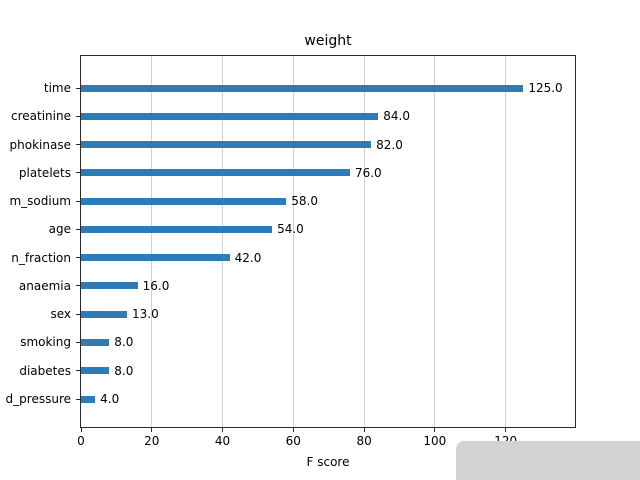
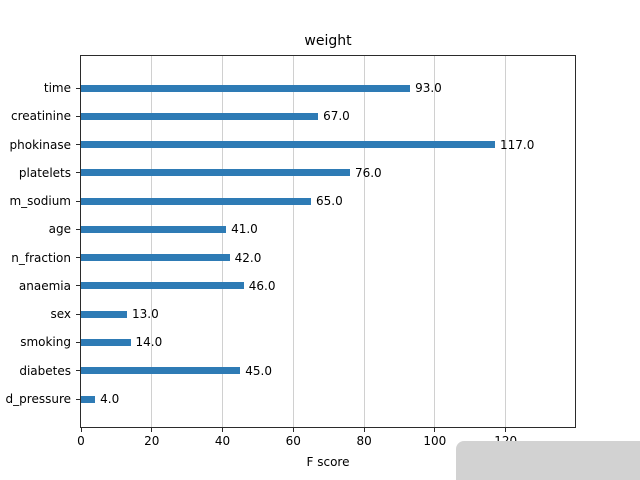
time: 125.0 -> 93.0
creatinine: 84.0 -> 67.0
phokinase: 82.0 -> 117.0
m_sodium: 58.0 -> 65.0
age: 54.0 -> 41.0
anaemia: 16.0 -> 46.0
smoking: 8.0 -> 14.0
diabetes: 8.0 -> 45.0
